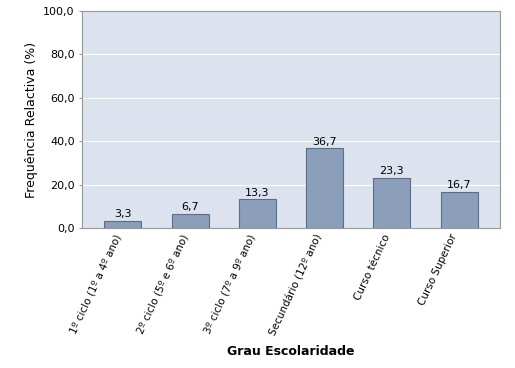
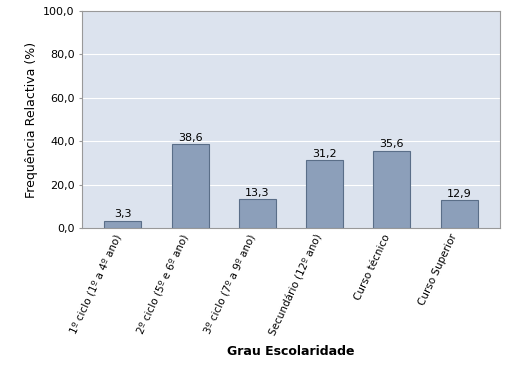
2º ciclo (5º e 6º ano): 6,7 -> 38,6
Secundário (12º ano): 36,7 -> 31,2
Curso técnico: 23,3 -> 35,6
Curso Superior: 16,7 -> 12,9
